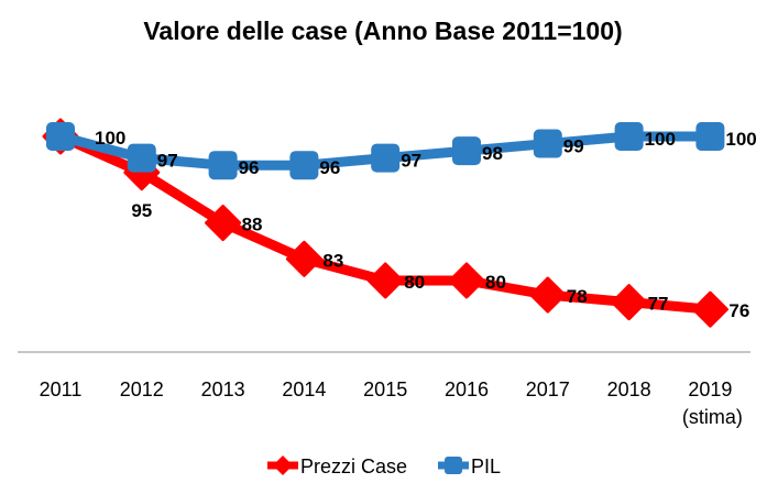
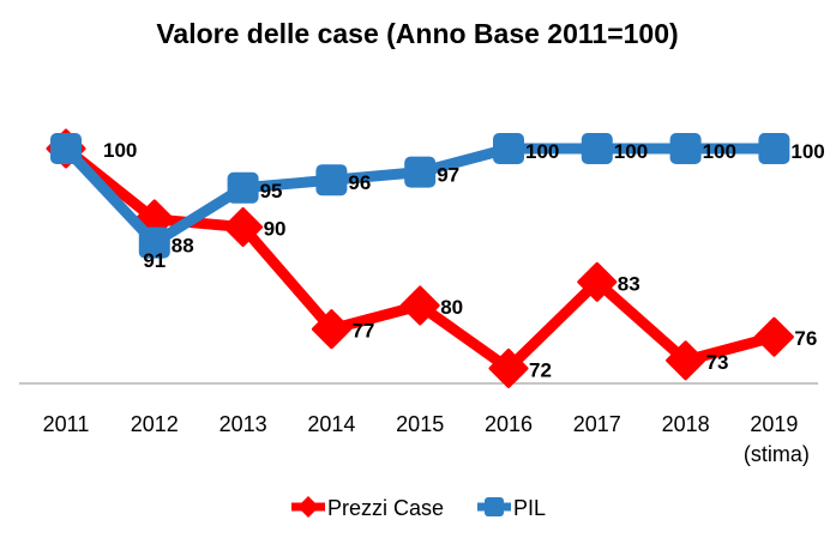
Prezzi Case/2012: 95 -> 91
PIL/2012: 97 -> 88
Prezzi Case/2013: 88 -> 90
PIL/2013: 96 -> 95
Prezzi Case/2014: 83 -> 77
Prezzi Case/2016: 80 -> 72
PIL/2016: 98 -> 100
Prezzi Case/2017: 78 -> 83
PIL/2017: 99 -> 100
Prezzi Case/2018: 77 -> 73
